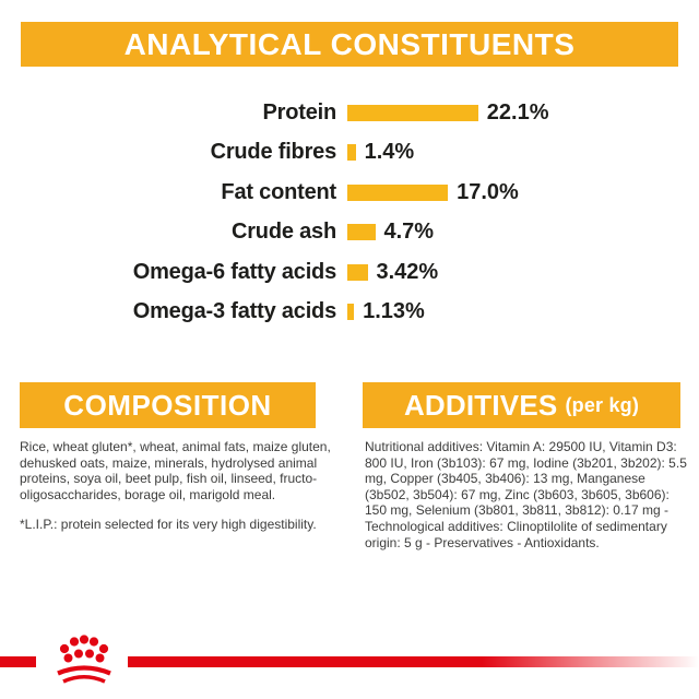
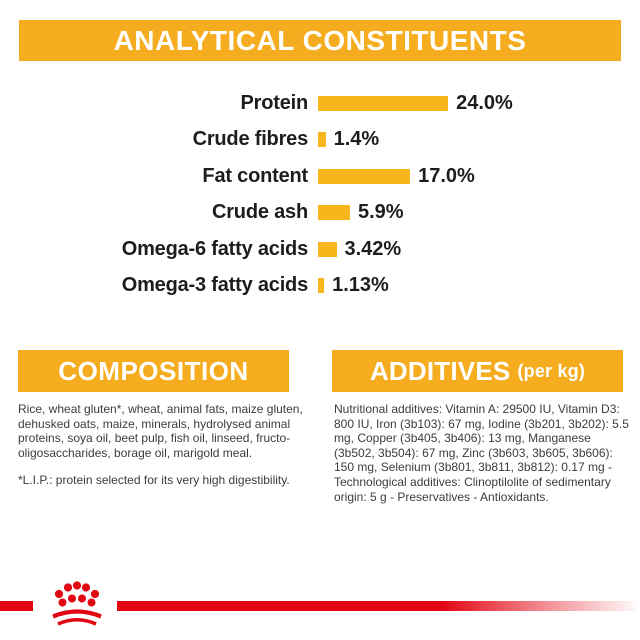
Protein: 22.1% -> 24.0%
Crude ash: 4.7% -> 5.9%
